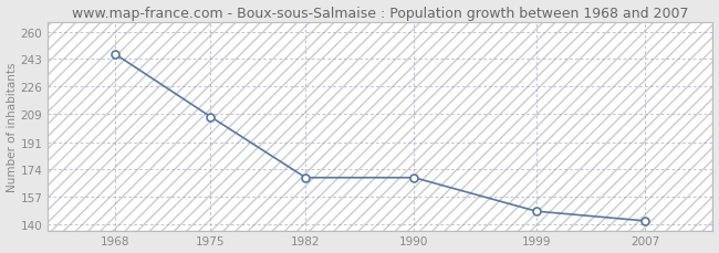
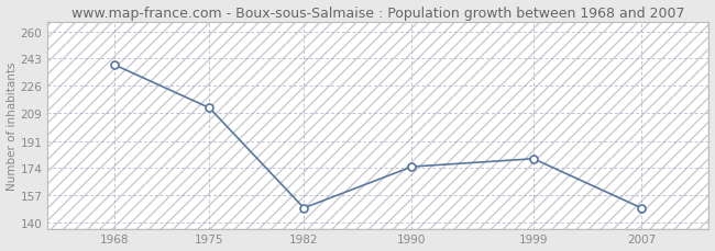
1968: 246 -> 239
1975: 207 -> 212
1982: 169 -> 149
1990: 169 -> 175
1999: 148 -> 180
2007: 142 -> 149
